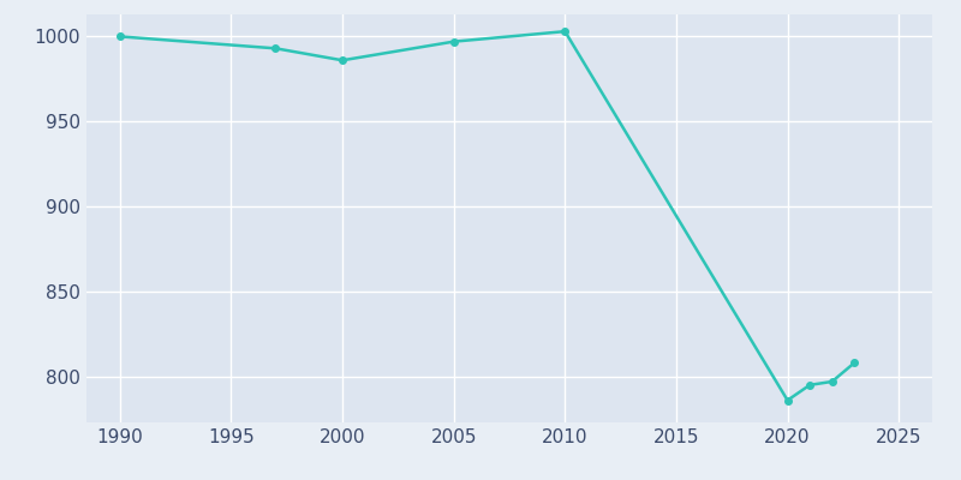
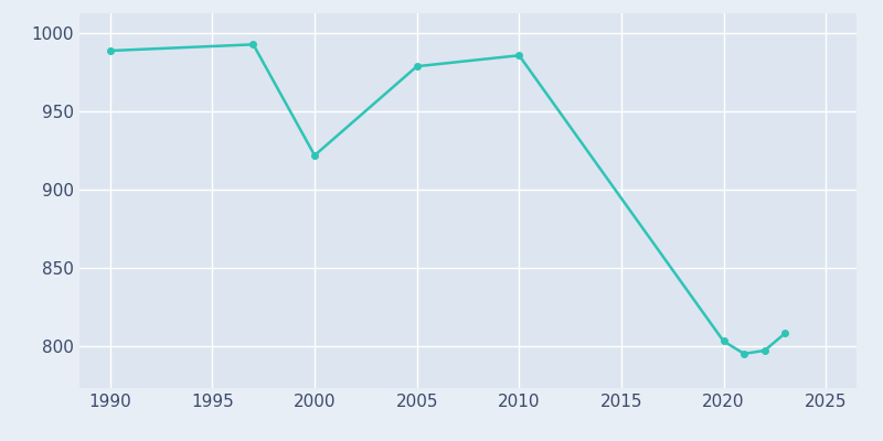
1990: 1000 -> 989
2000: 986 -> 922
2005: 997 -> 979
2010: 1003 -> 986
2020: 786 -> 803
